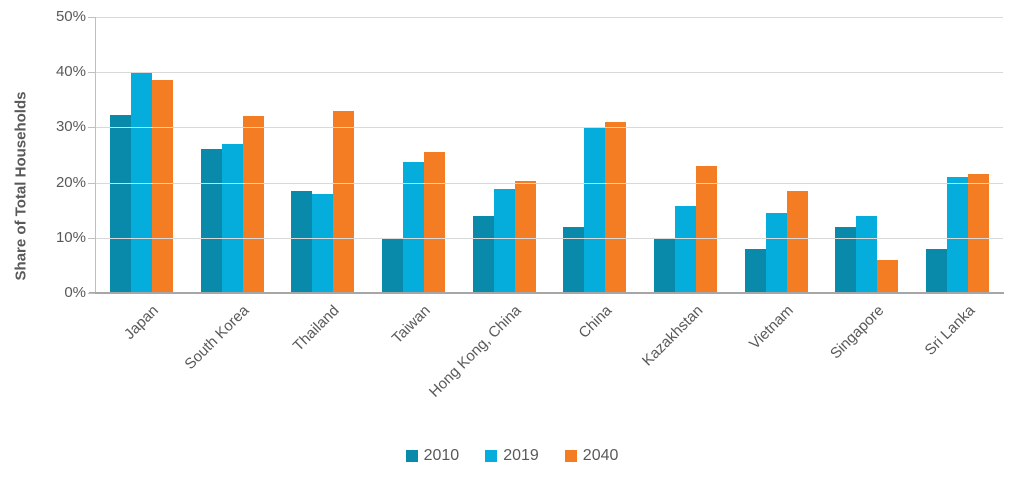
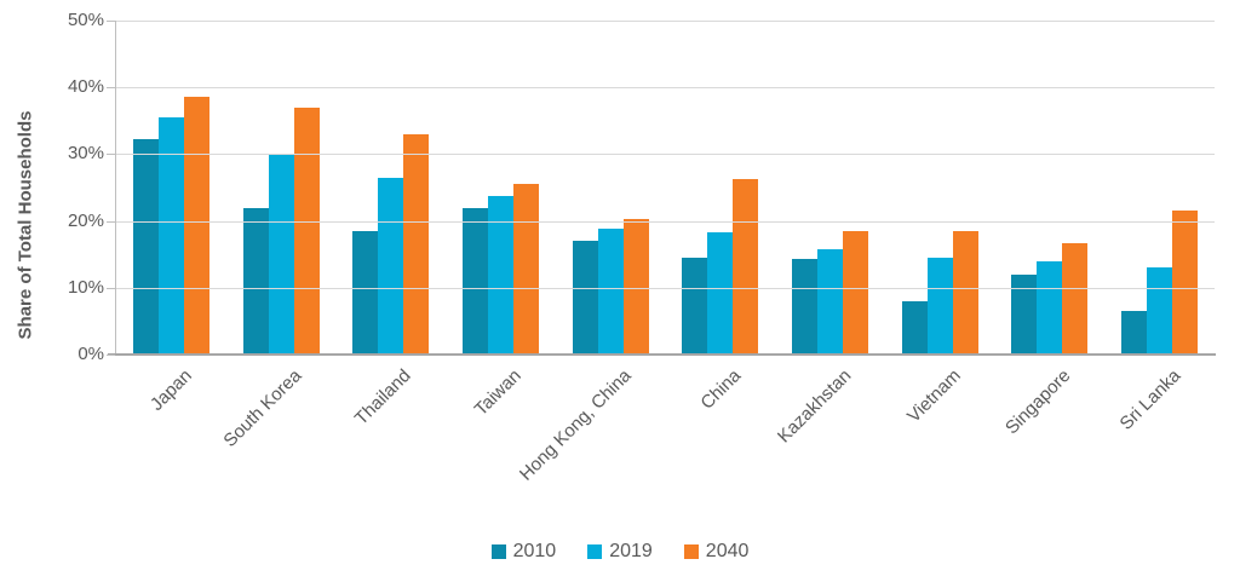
2019/Japan: 40% -> 36%
2010/South Korea: 26% -> 22%
2019/South Korea: 27% -> 30%
2040/South Korea: 32% -> 37%
2019/Thailand: 18% -> 26%
2010/Taiwan: 10% -> 22%
2010/Hong Kong, China: 14% -> 17%
2010/China: 12% -> 14%
2019/China: 30% -> 18%
2040/China: 31% -> 26%
2010/Kazakhstan: 10% -> 14%
2040/Kazakhstan: 23% -> 18%
2040/Singapore: 6% -> 17%
2010/Sri Lanka: 8% -> 6%
2019/Sri Lanka: 21% -> 13%
